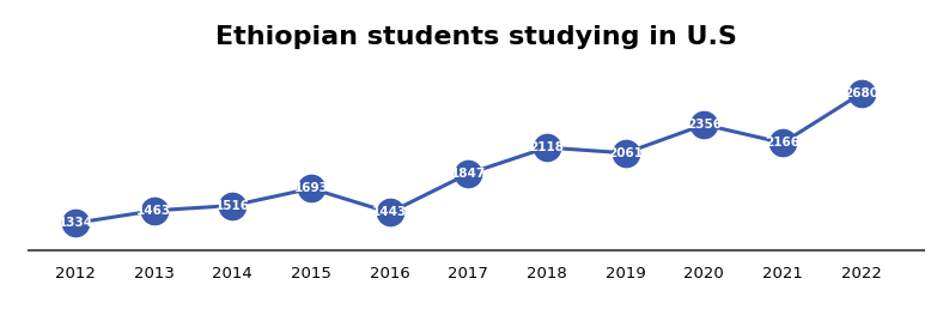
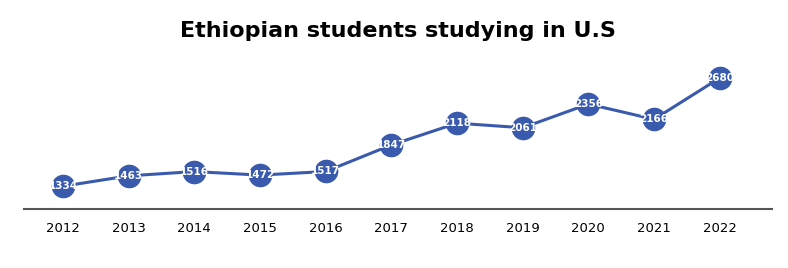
2015: 1693 -> 1472
2016: 1443 -> 1517
